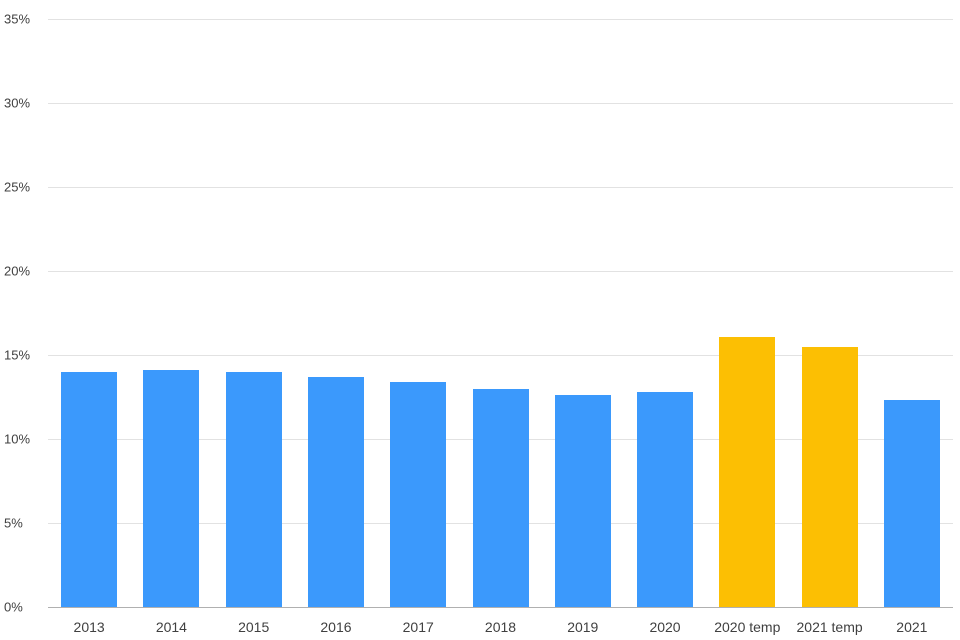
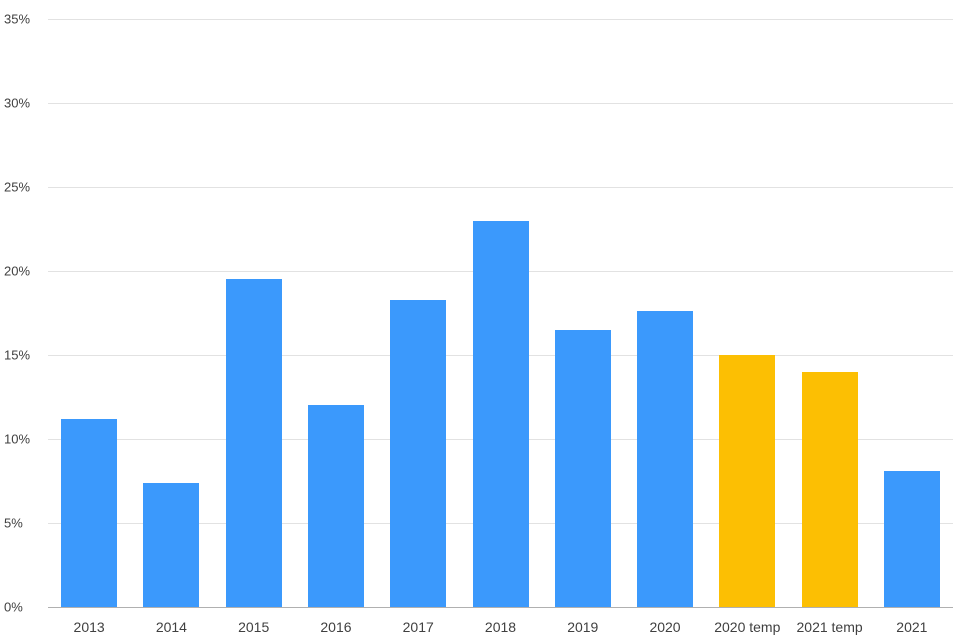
2013: 14.0% -> 11.2%
2014: 14.1% -> 7.4%
2015: 14.0% -> 19.5%
2016: 13.7% -> 12.0%
2017: 13.4% -> 18.3%
2018: 13.0% -> 23.0%
2019: 12.6% -> 16.5%
2020: 12.8% -> 17.6%
2020 temp: 16.1% -> 15.0%
2021 temp: 15.5% -> 14.0%
2021: 12.3% -> 8.1%
